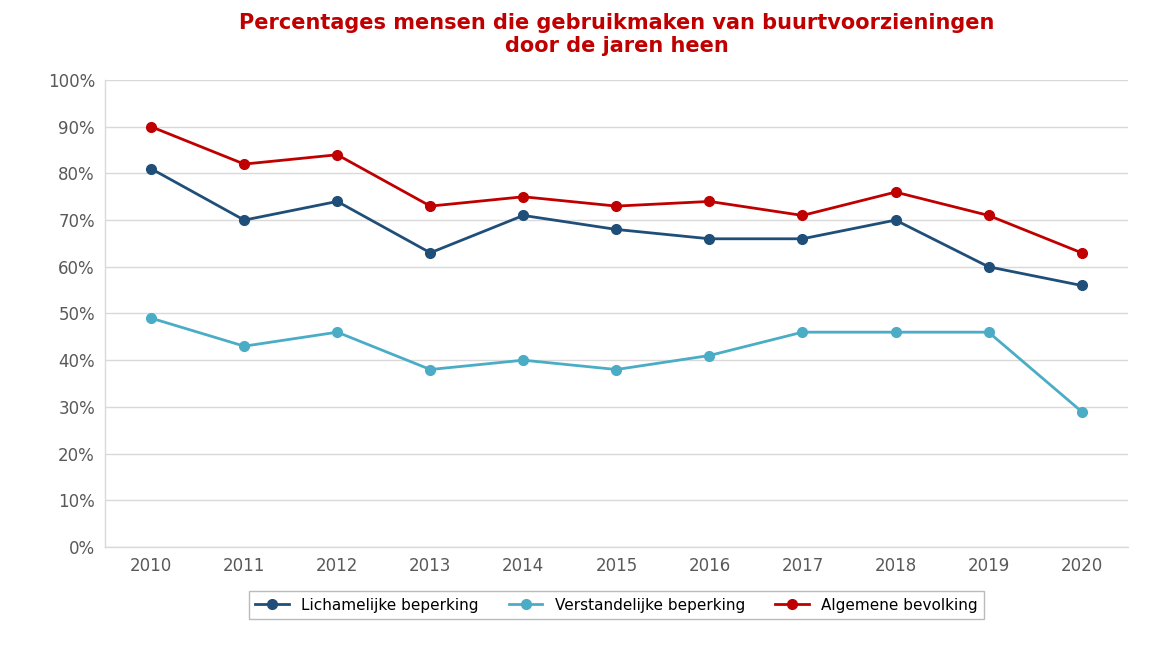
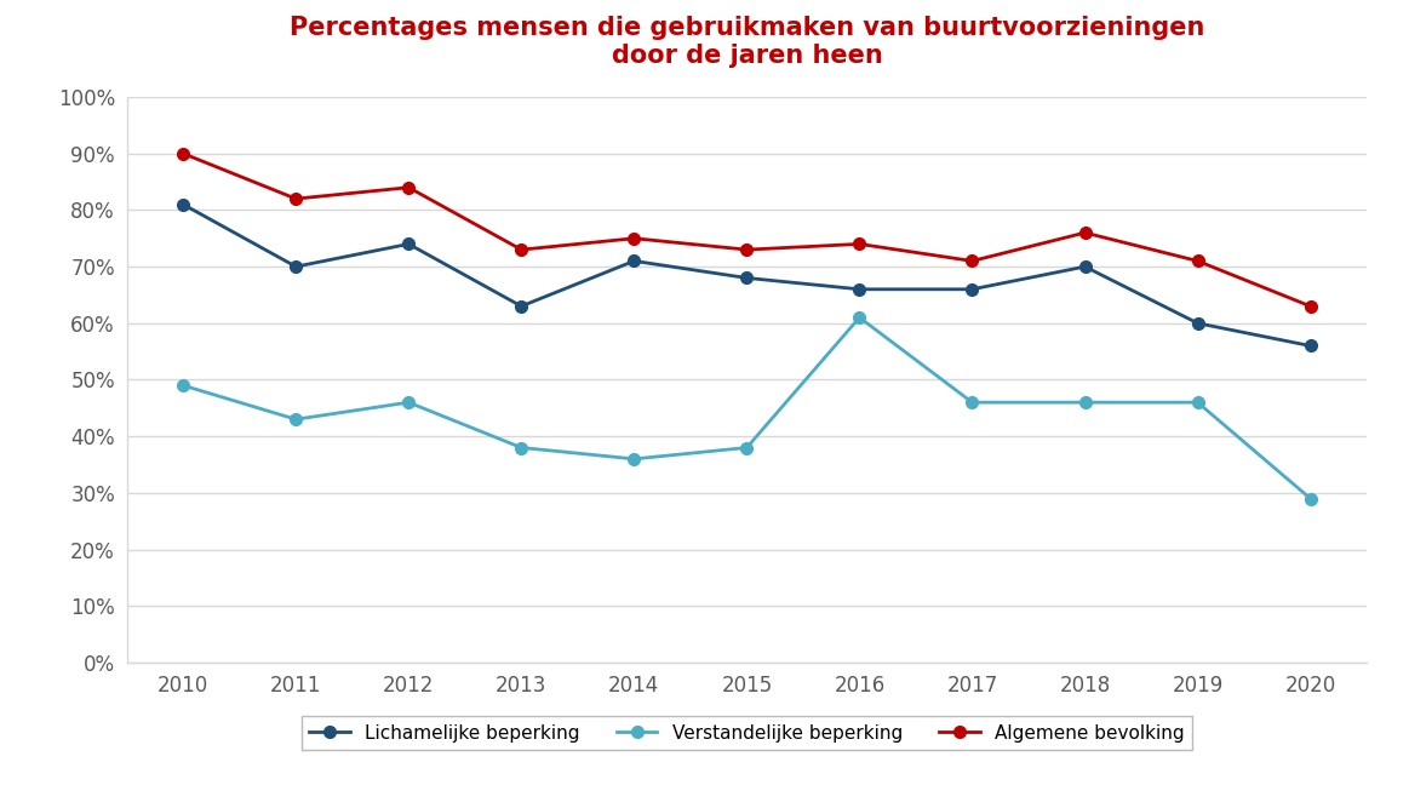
Verstandelijke beperking/2014: 40% -> 36%
Verstandelijke beperking/2016: 41% -> 61%
